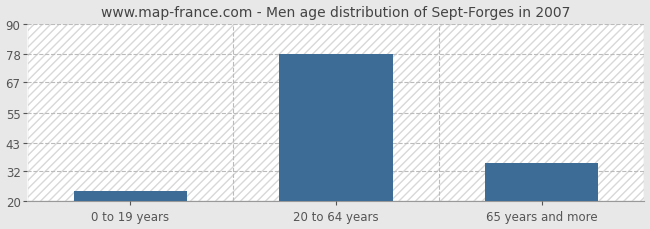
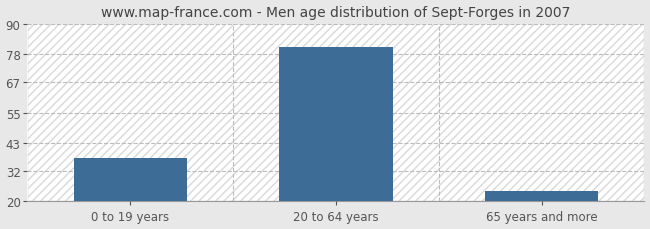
0 to 19 years: 24 -> 37
20 to 64 years: 78 -> 81
65 years and more: 35 -> 24
